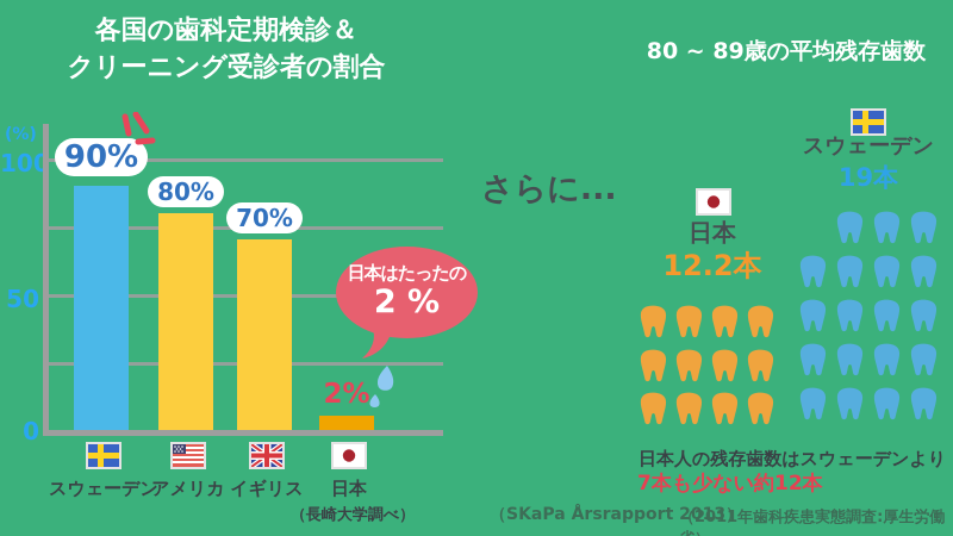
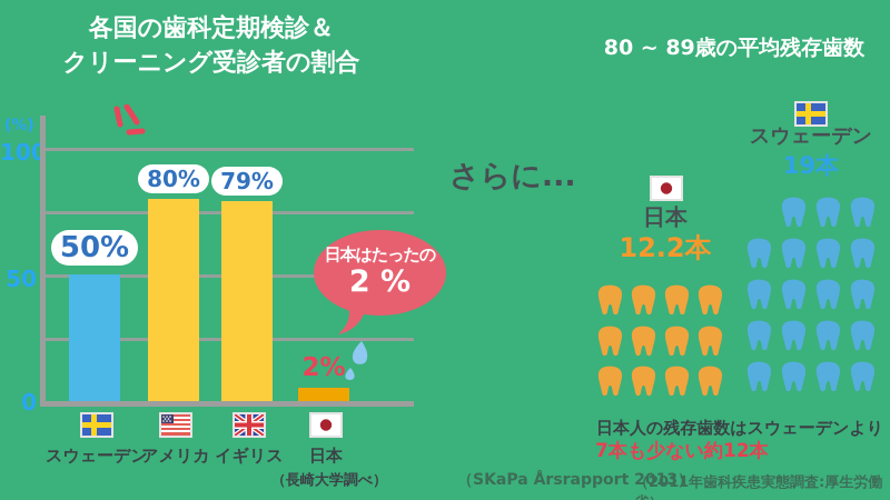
各国の歯科定期検診＆クリーニング受診者の割合/スウェーデン: 90% -> 50%
各国の歯科定期検診＆クリーニング受診者の割合/イギリス: 70% -> 79%
